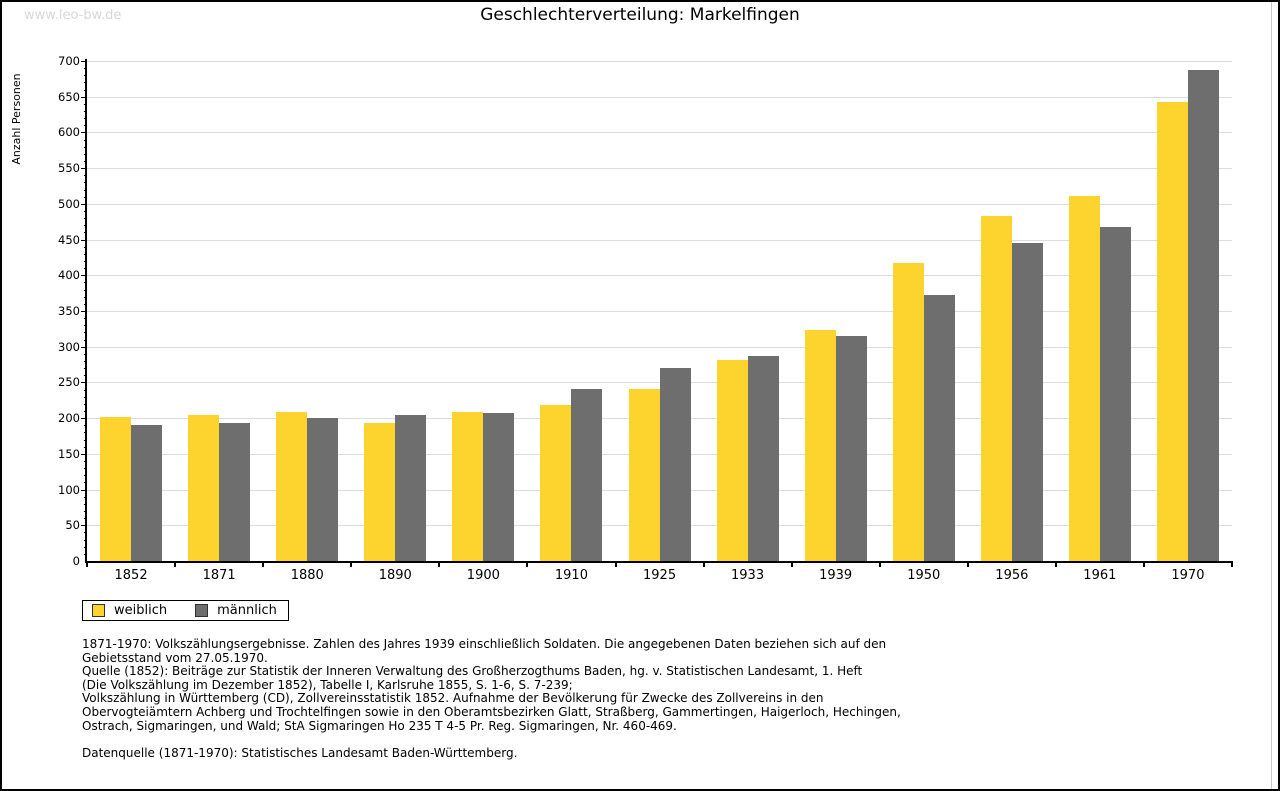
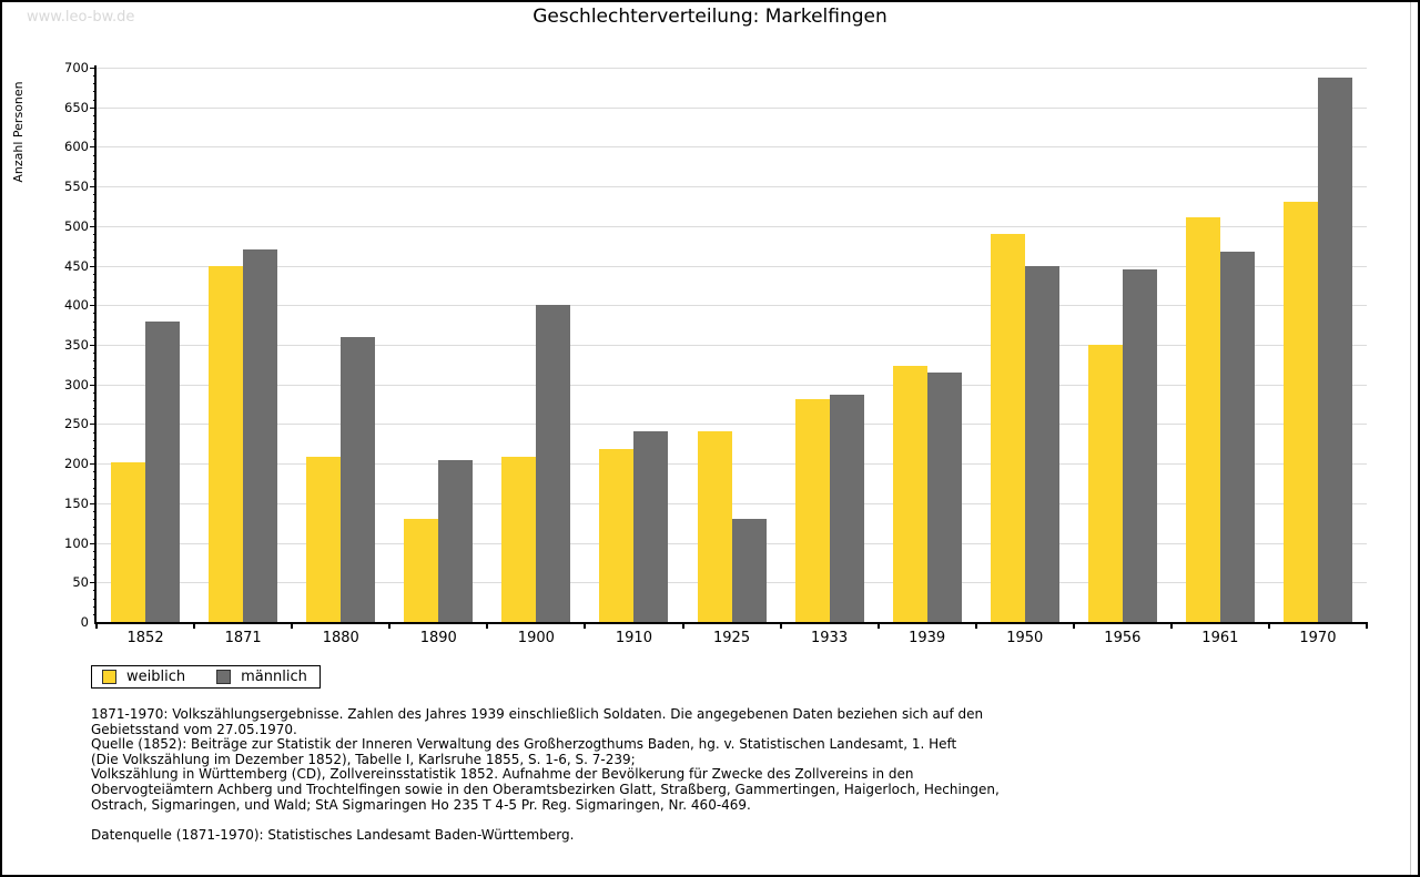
männlich/1852: 190 -> 380
weiblich/1871: 200 -> 450
männlich/1871: 190 -> 470
männlich/1880: 200 -> 360
weiblich/1890: 190 -> 130
männlich/1900: 210 -> 400
männlich/1925: 270 -> 130
weiblich/1950: 420 -> 490
männlich/1950: 370 -> 450
weiblich/1956: 480 -> 350
weiblich/1970: 640 -> 530
